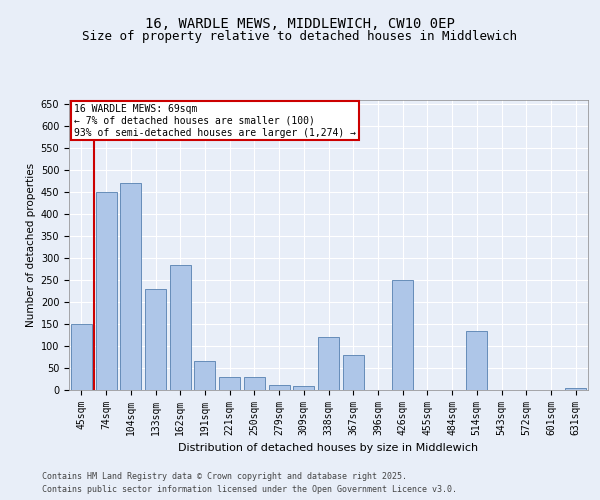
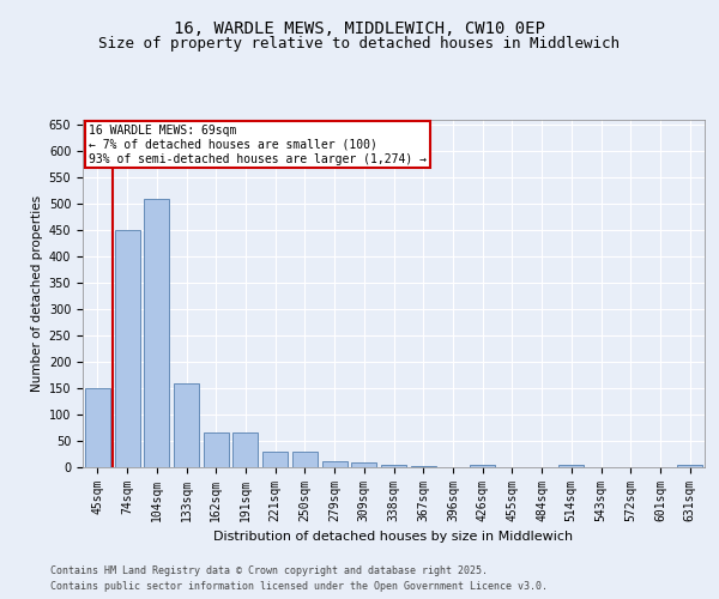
104sqm: 470 -> 510
133sqm: 230 -> 160
162sqm: 285 -> 65
338sqm: 120 -> 5
367sqm: 80 -> 2
426sqm: 250 -> 5
514sqm: 135 -> 5
